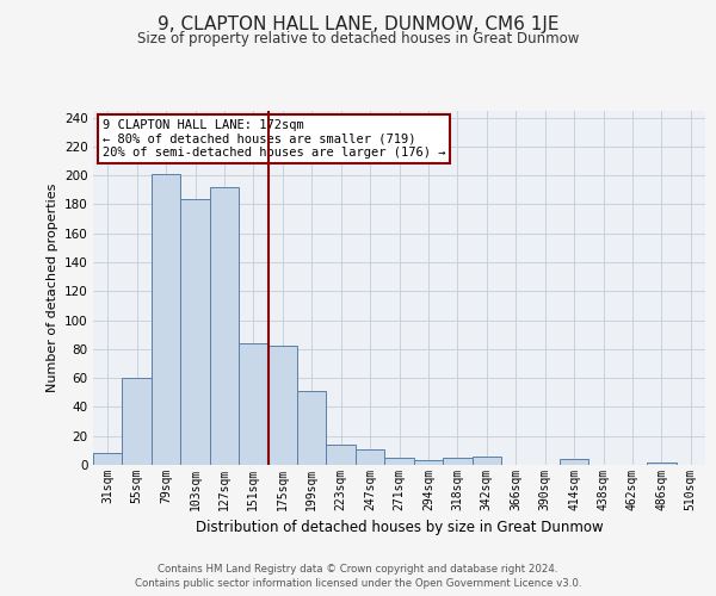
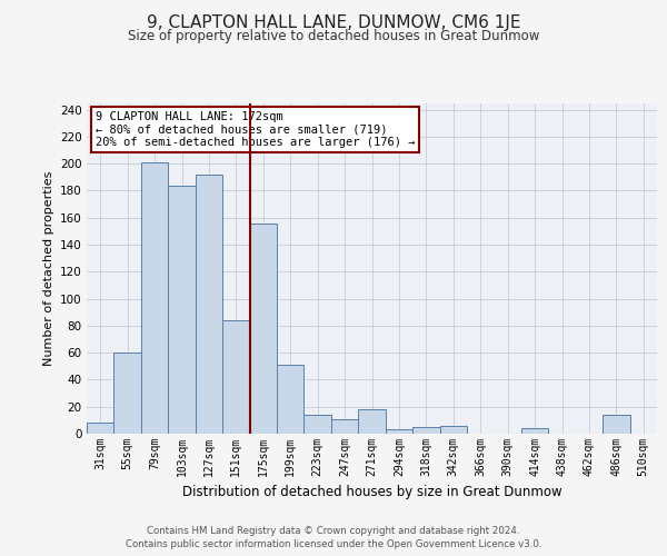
175sqm: 82 -> 156
271sqm: 5 -> 18
486sqm: 2 -> 14
